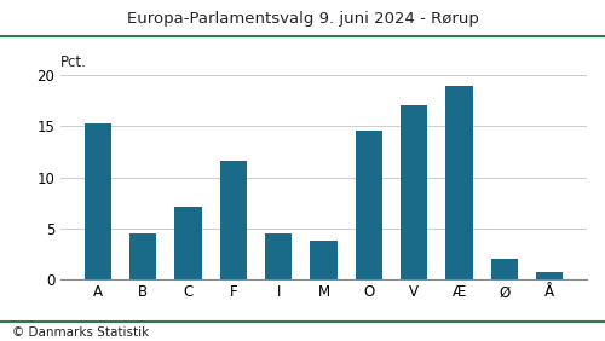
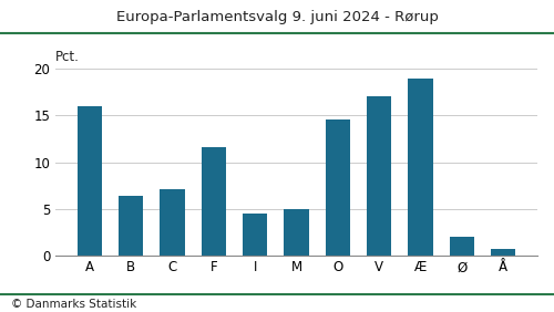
A: 15.3 -> 16.0
B: 4.5 -> 6.4
M: 3.8 -> 5.0
